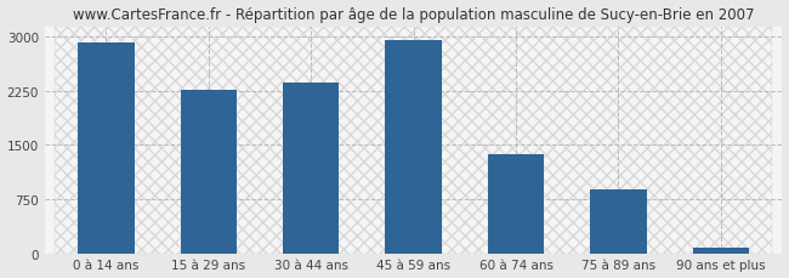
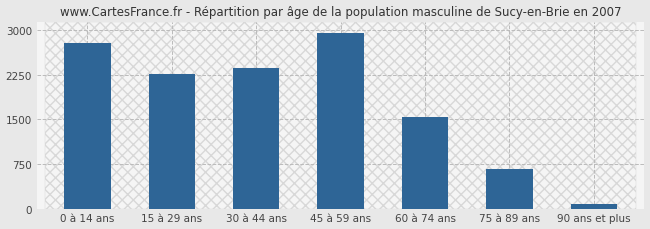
0 à 14 ans: 2920 -> 2780
60 à 74 ans: 1380 -> 1540
75 à 89 ans: 880 -> 660
